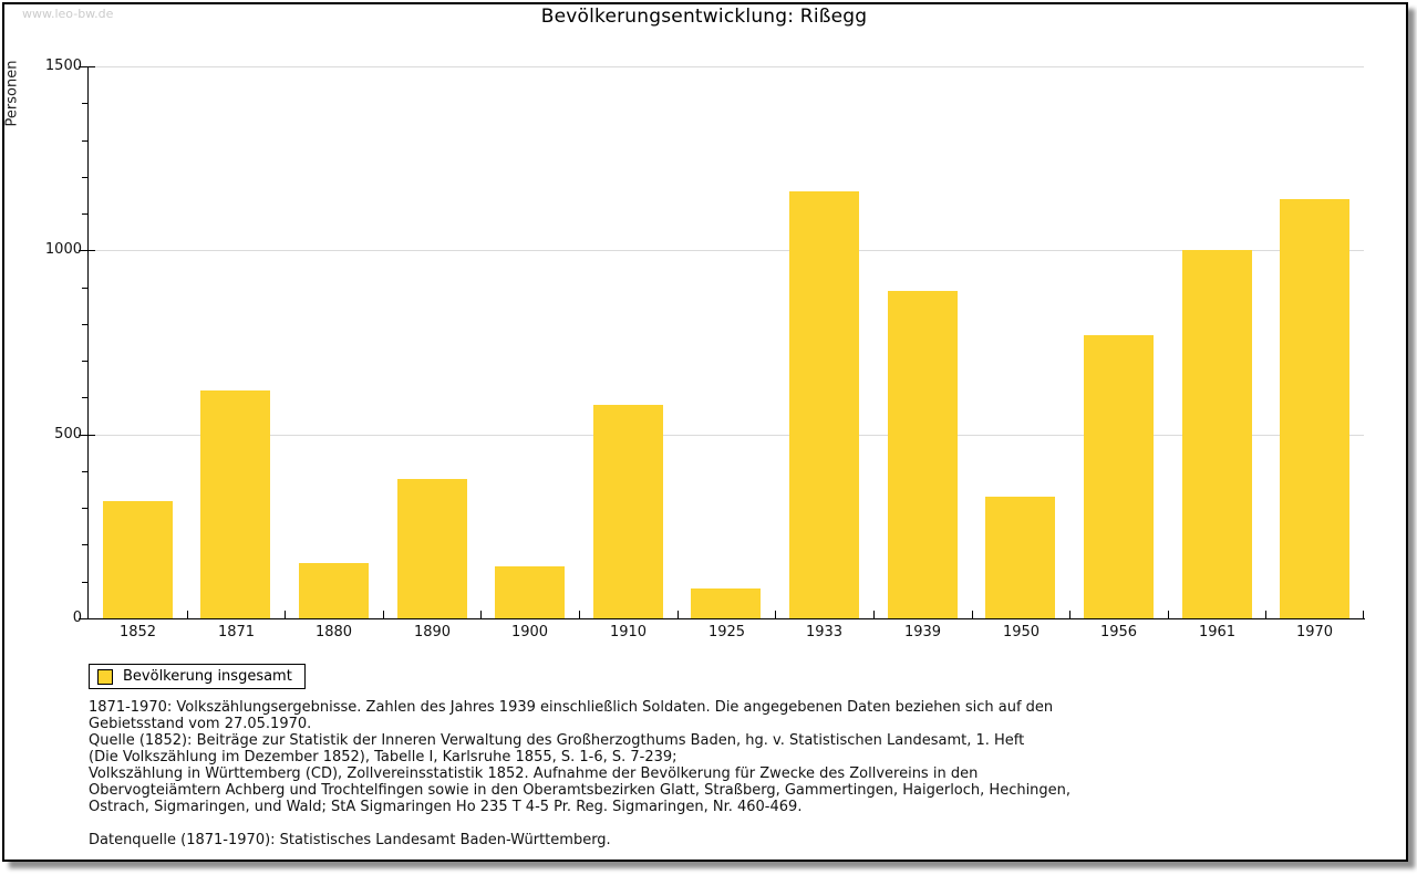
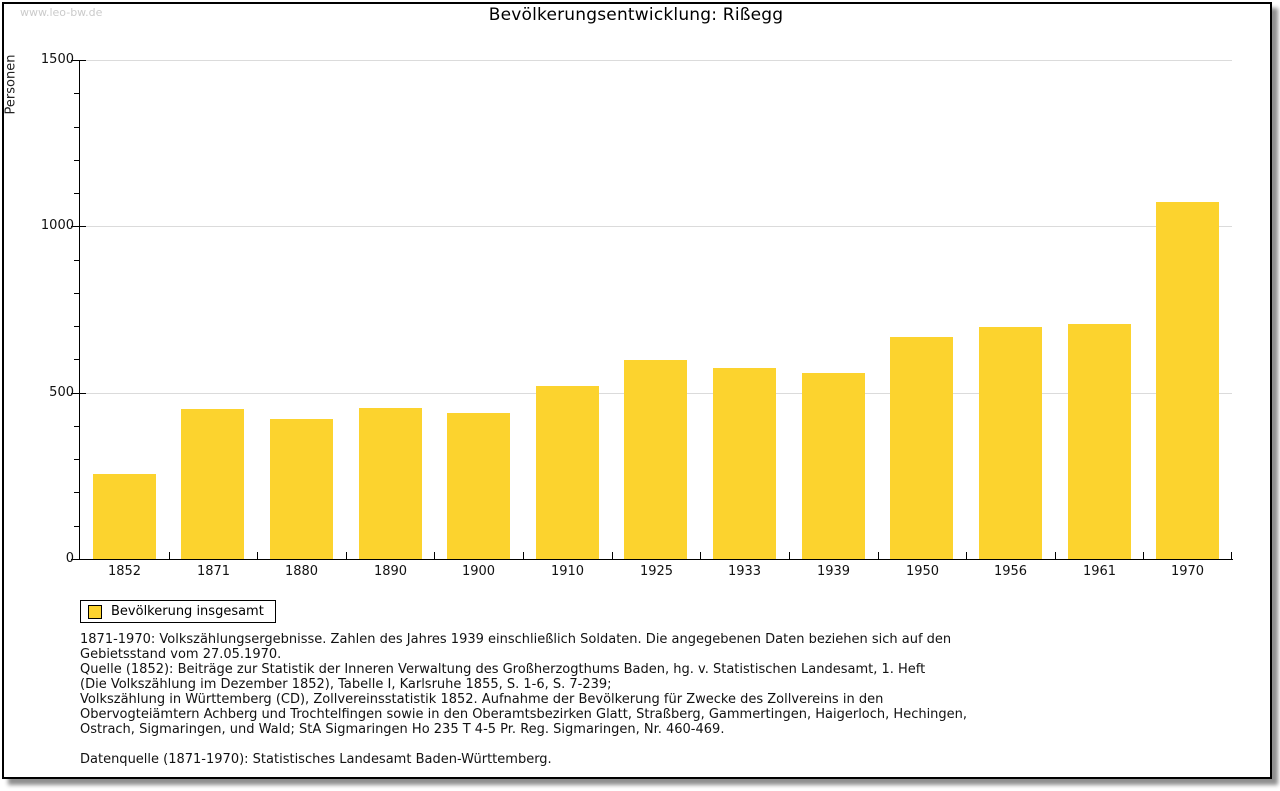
1852: 320 -> 260
1871: 620 -> 450
1880: 150 -> 420
1890: 380 -> 460
1900: 140 -> 440
1910: 580 -> 520
1925: 80 -> 600
1933: 1160 -> 570
1939: 890 -> 560
1950: 330 -> 670
1956: 770 -> 700
1961: 1000 -> 710
1970: 1140 -> 1070
